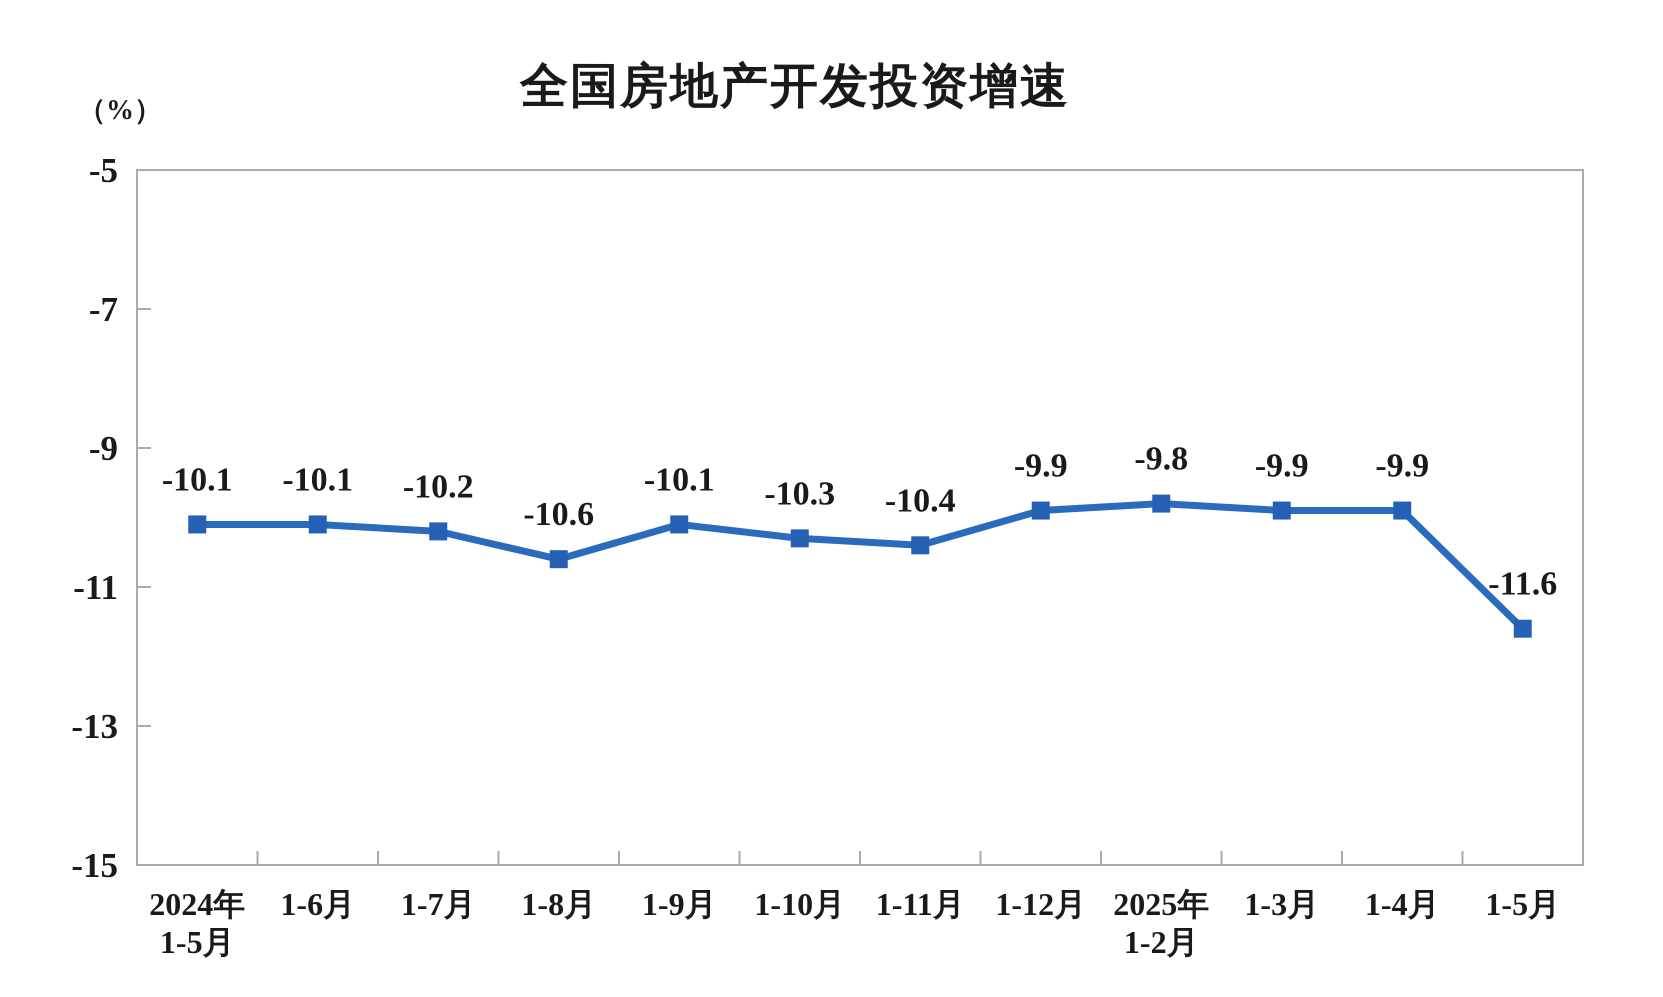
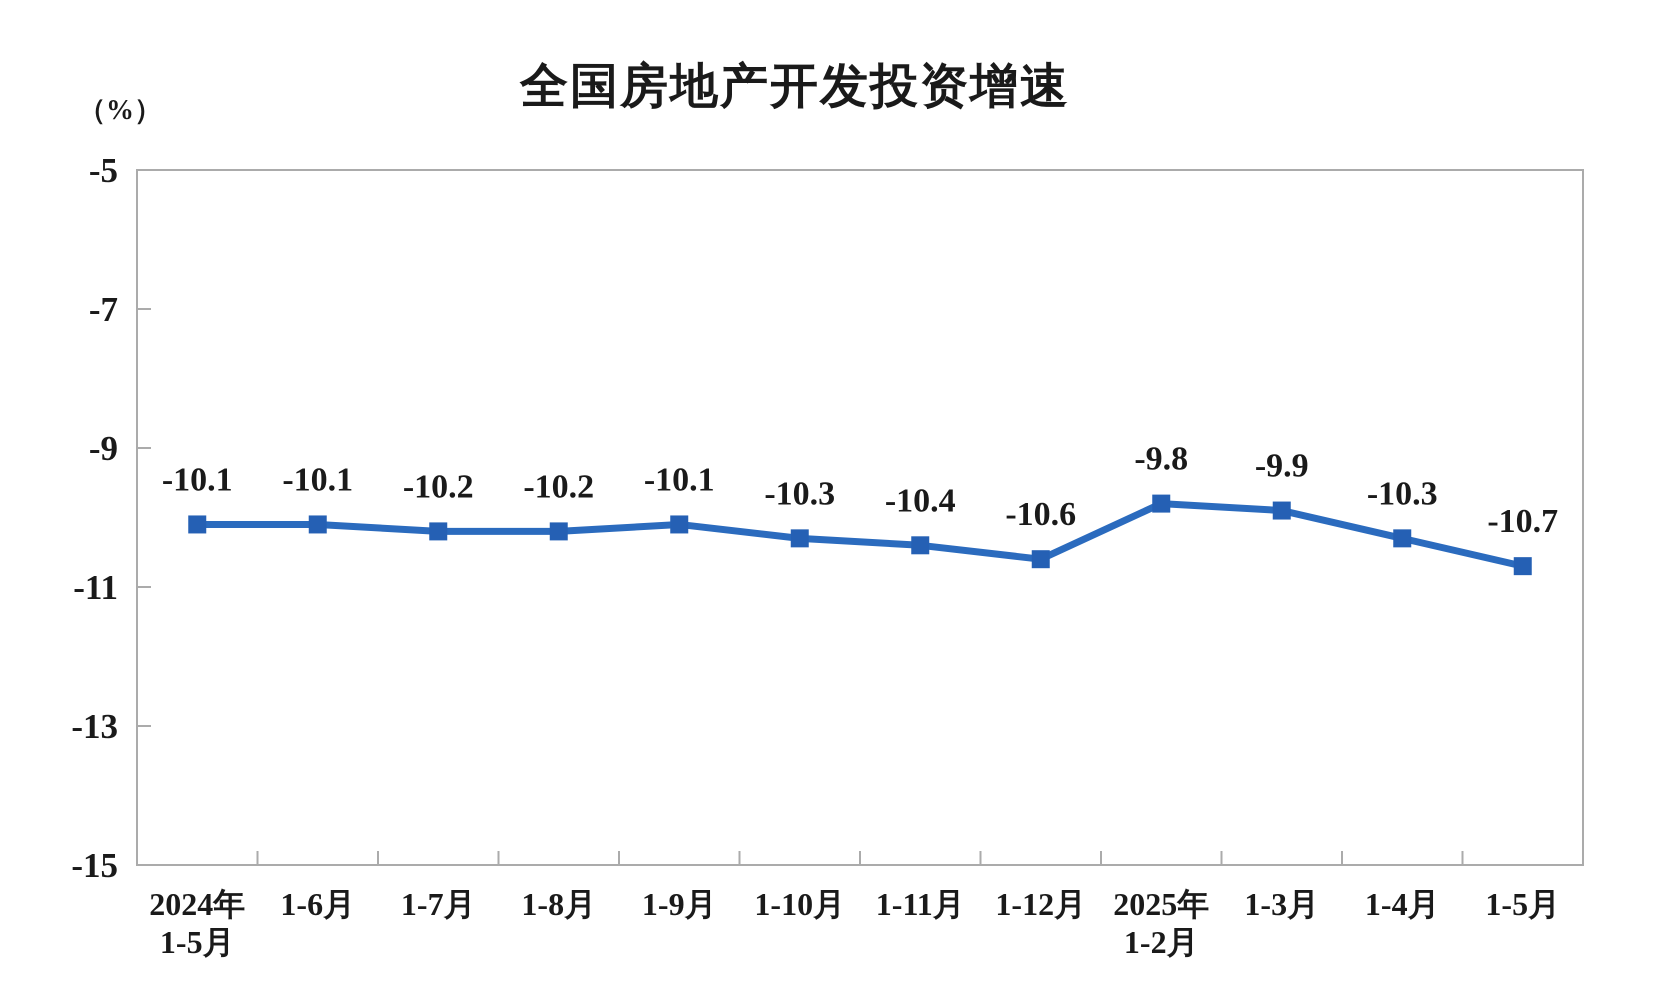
1-8月: -10.6 -> -10.2
1-12月: -9.9 -> -10.6
1-4月: -9.9 -> -10.3
1-5月: -11.6 -> -10.7
